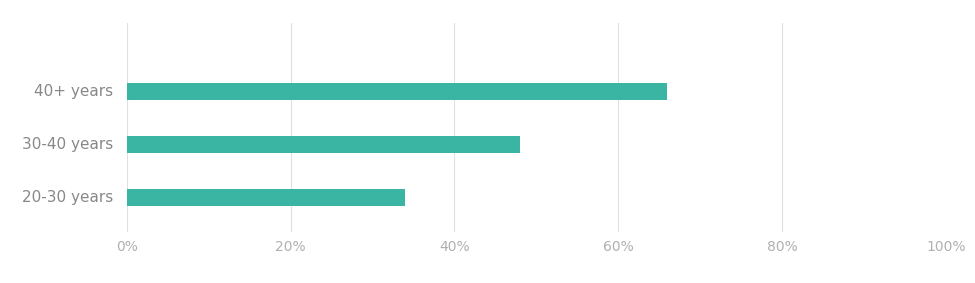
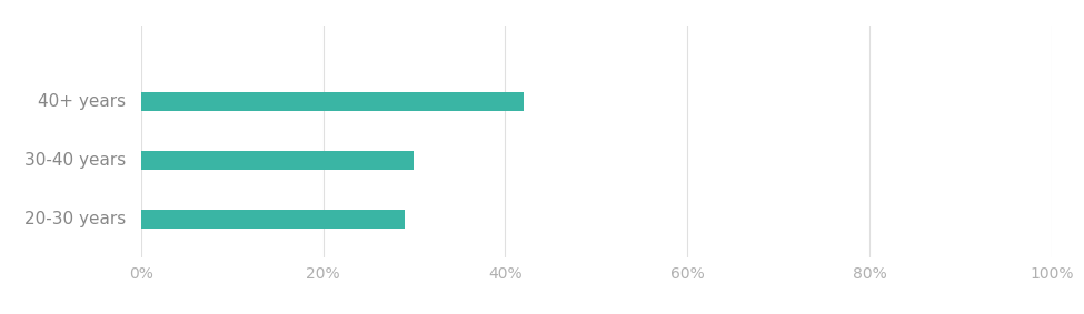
40+ years: 66% -> 42%
30-40 years: 48% -> 30%
20-30 years: 34% -> 29%
